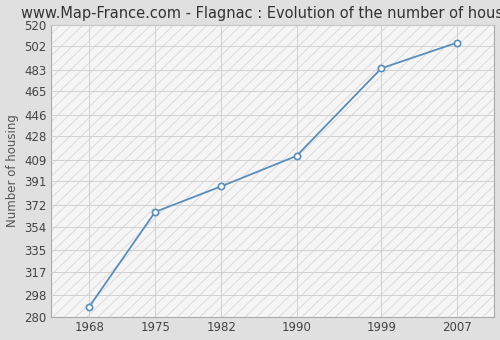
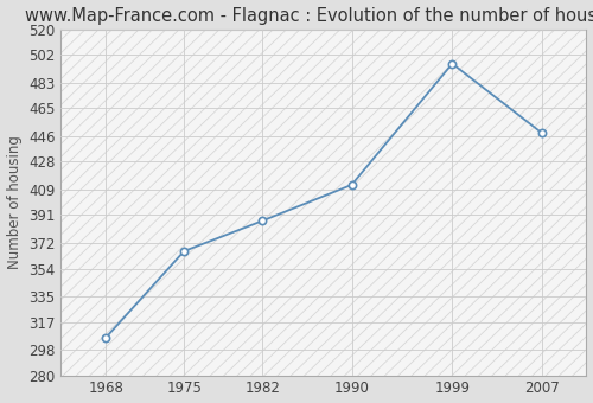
1968: 288 -> 306
1999: 484 -> 496
2007: 505 -> 448
